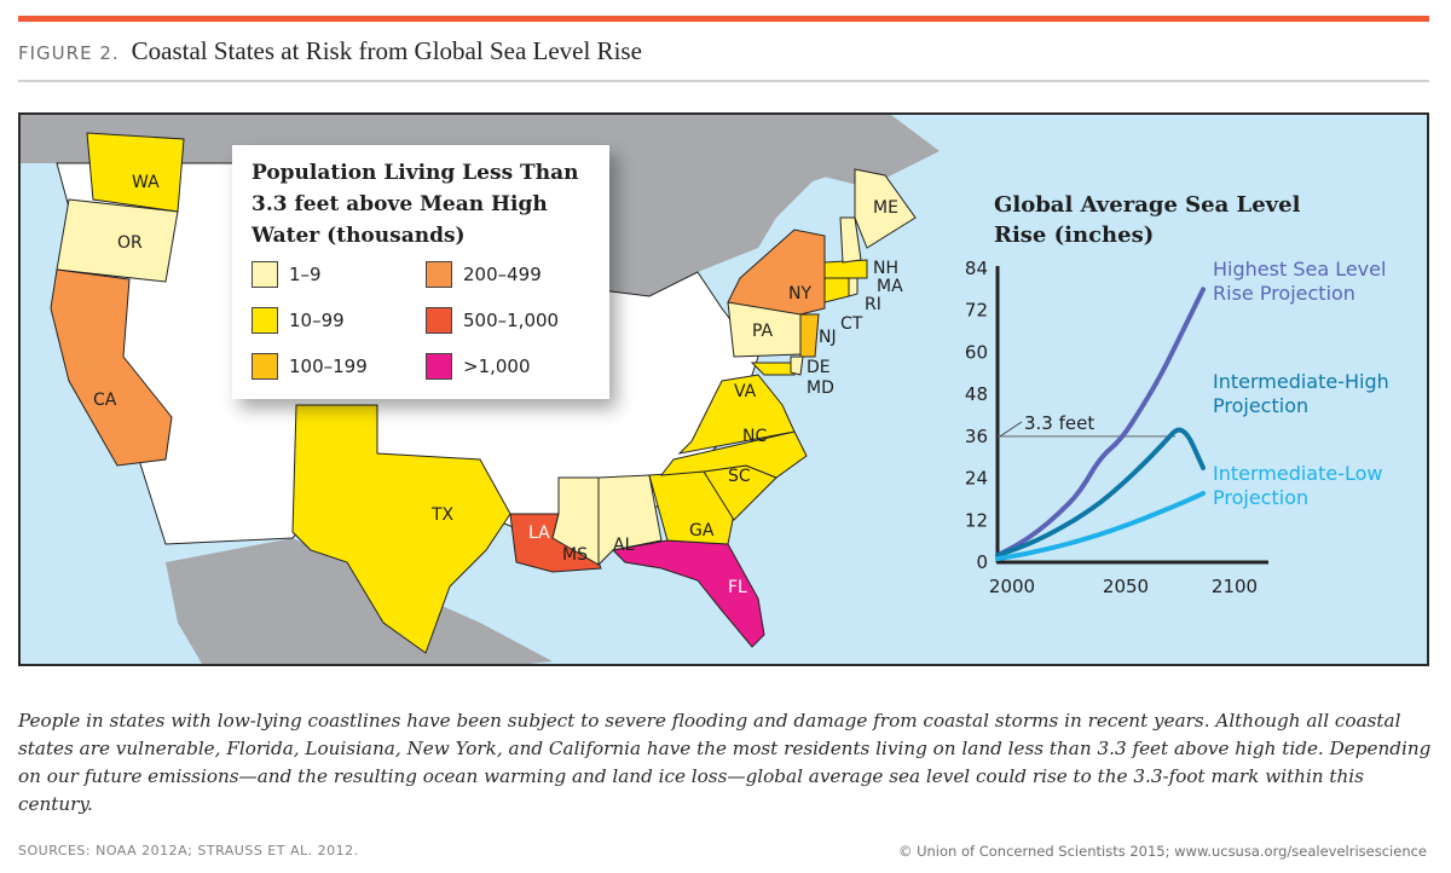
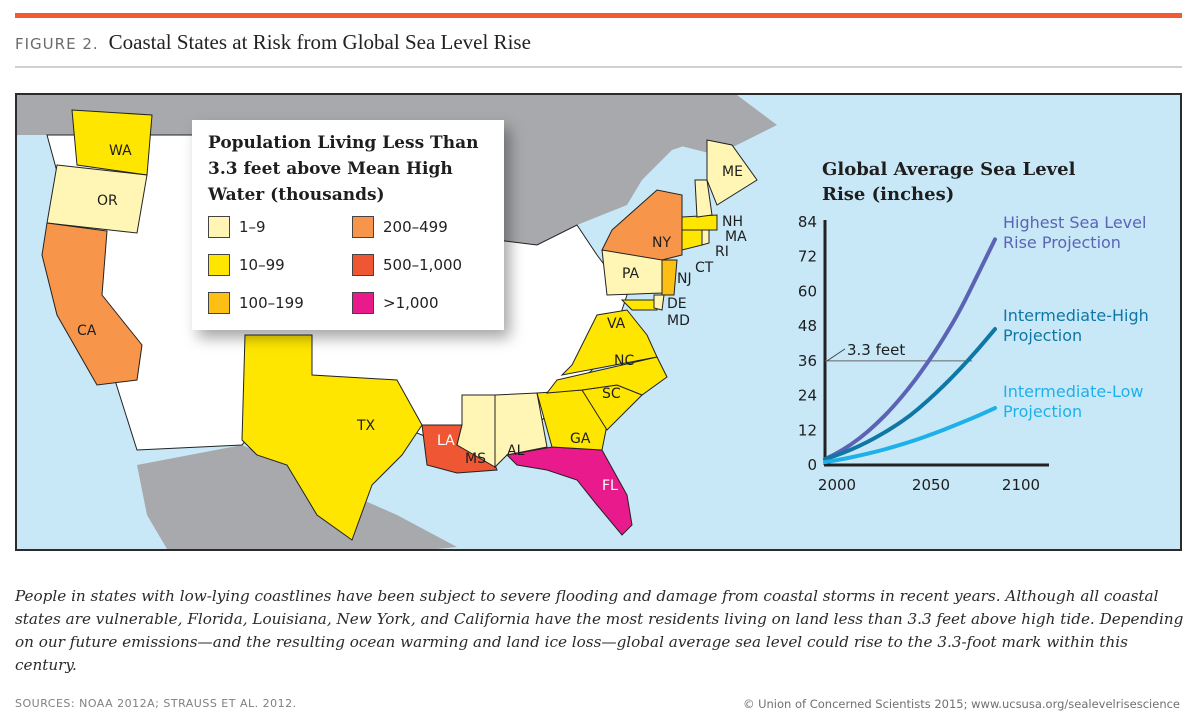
Highest Sea Level Rise Projection/2050: 30 -> 27
Intermediate-High Projection/2100: 27 -> 47
